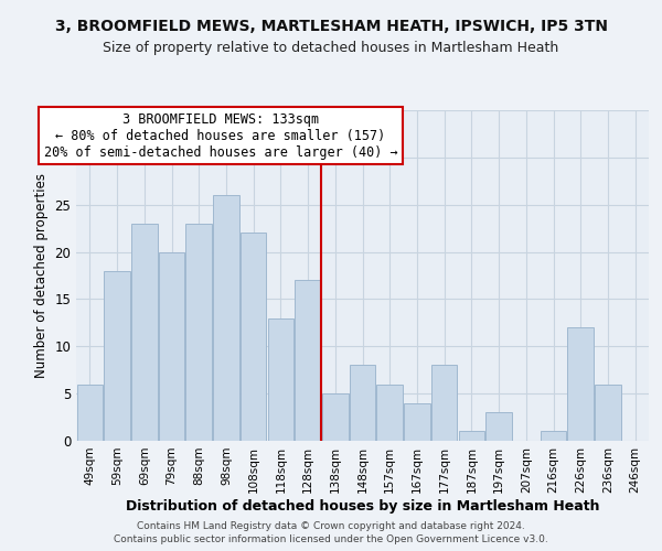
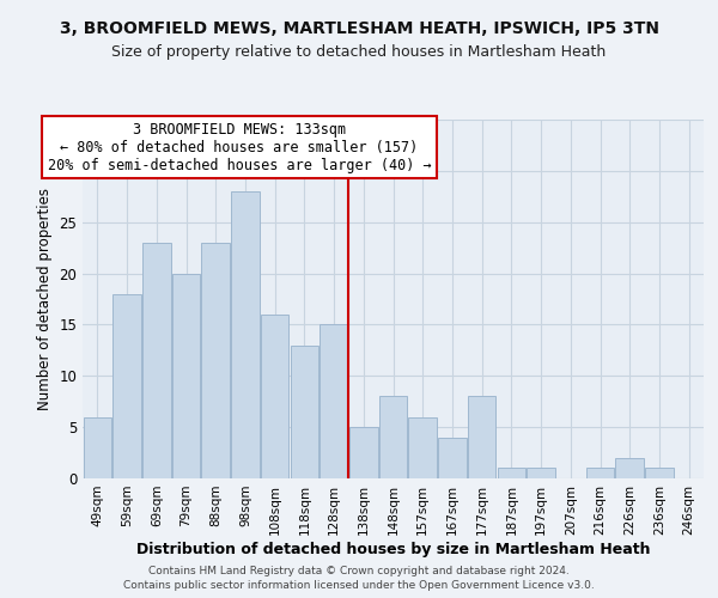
98sqm: 26 -> 28
108sqm: 22 -> 16
128sqm: 17 -> 15
197sqm: 3 -> 1
226sqm: 12 -> 2
236sqm: 6 -> 1
